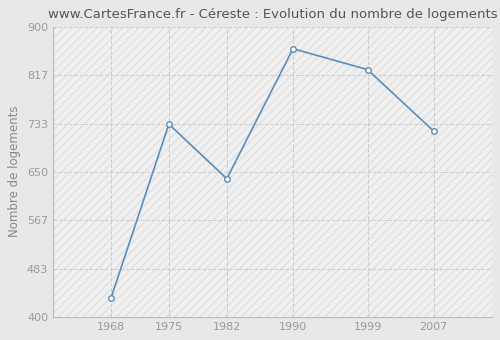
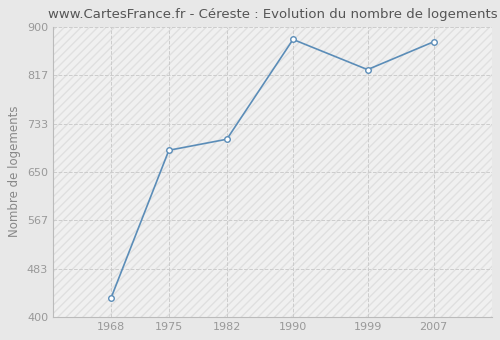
1975: 732 -> 687
1982: 638 -> 706
1990: 862 -> 878
2007: 720 -> 874
